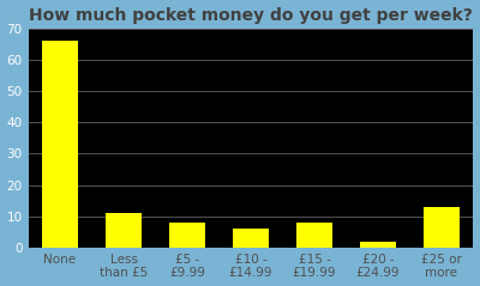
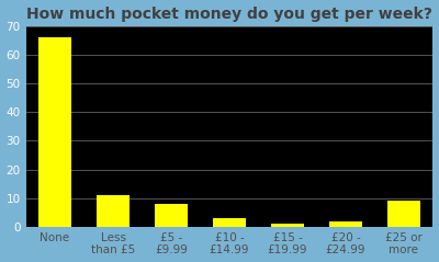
£10 - £14.99: 6 -> 3
£15 - £19.99: 8 -> 1
£25 or more: 13 -> 9
